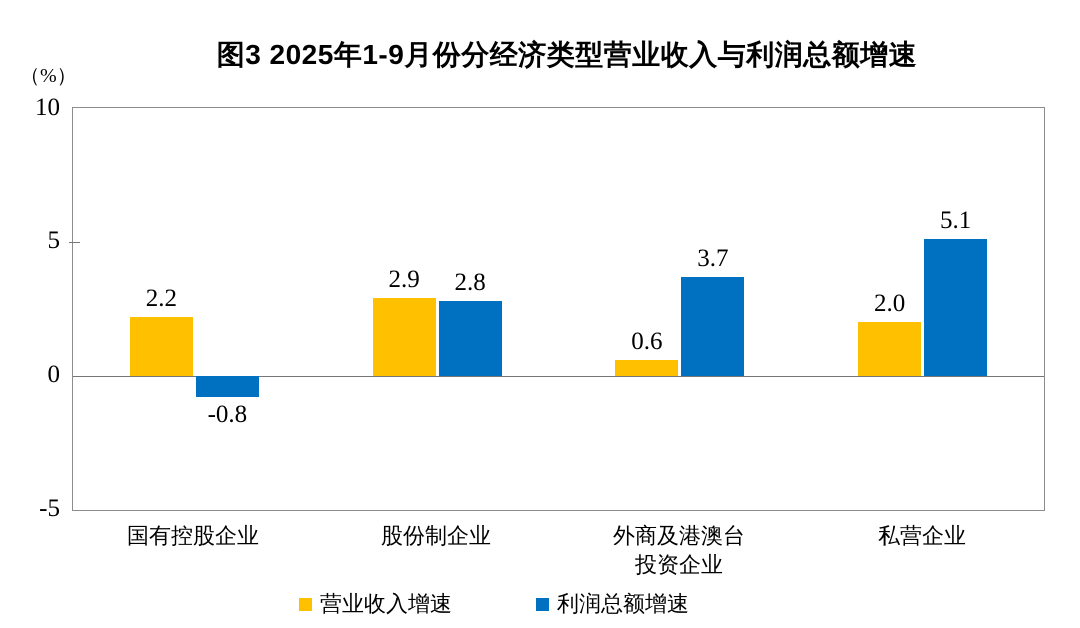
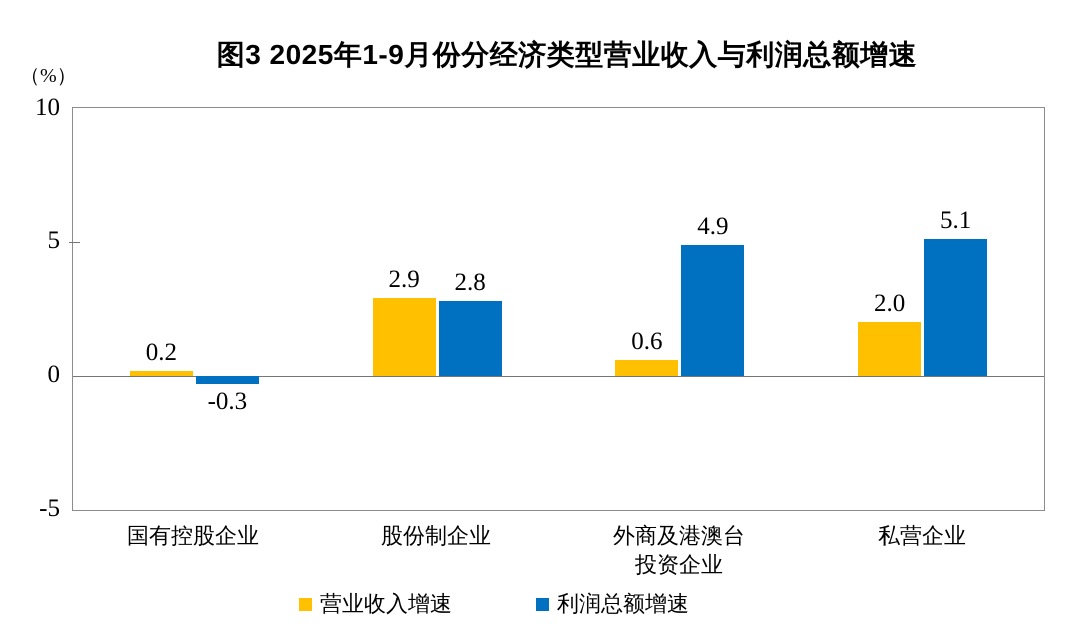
营业收入增速/国有控股企业: 2.2 -> 0.2
利润总额增速/国有控股企业: -0.8 -> -0.3
利润总额增速/外商及港澳台 投资企业: 3.7 -> 4.9
